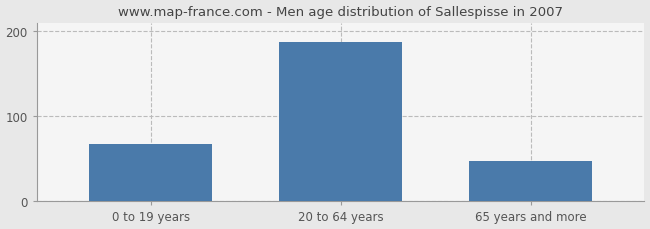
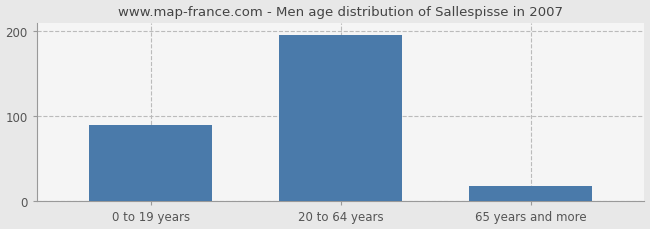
0 to 19 years: 68 -> 90
20 to 64 years: 188 -> 196
65 years and more: 47 -> 18
